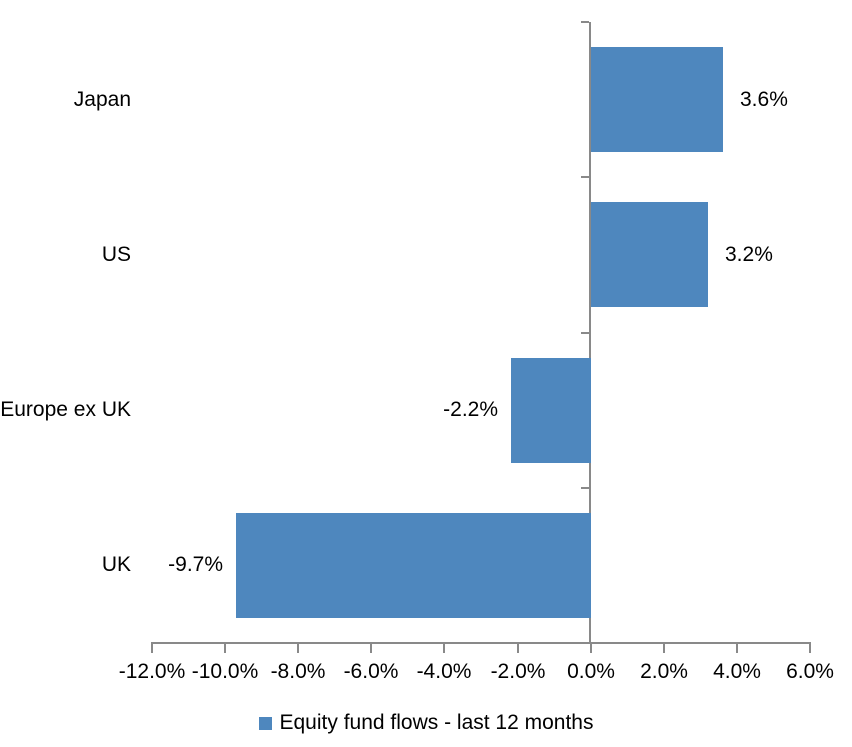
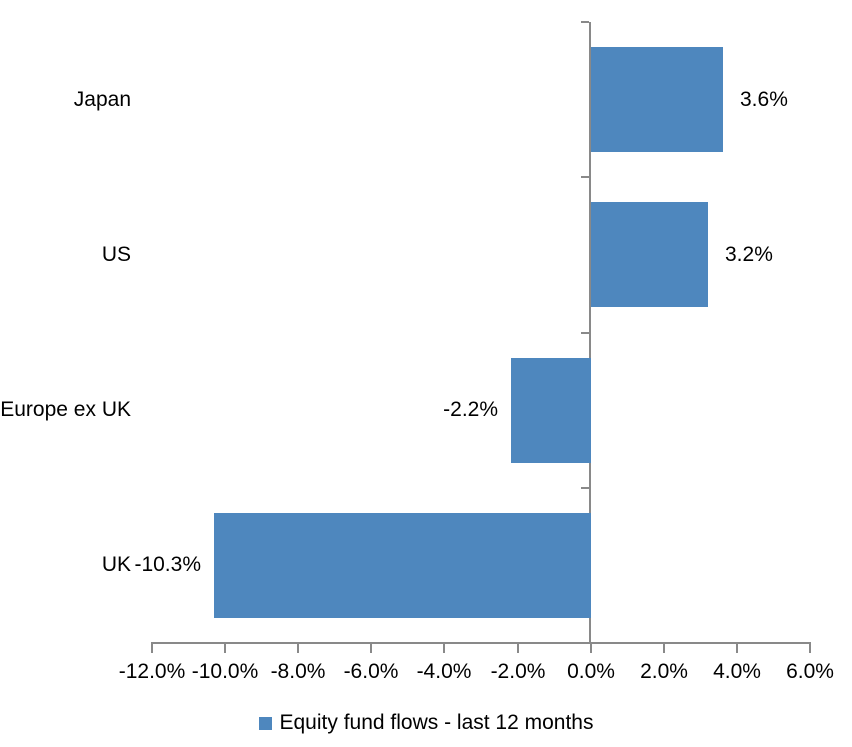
UK: -9.7% -> -10.3%
